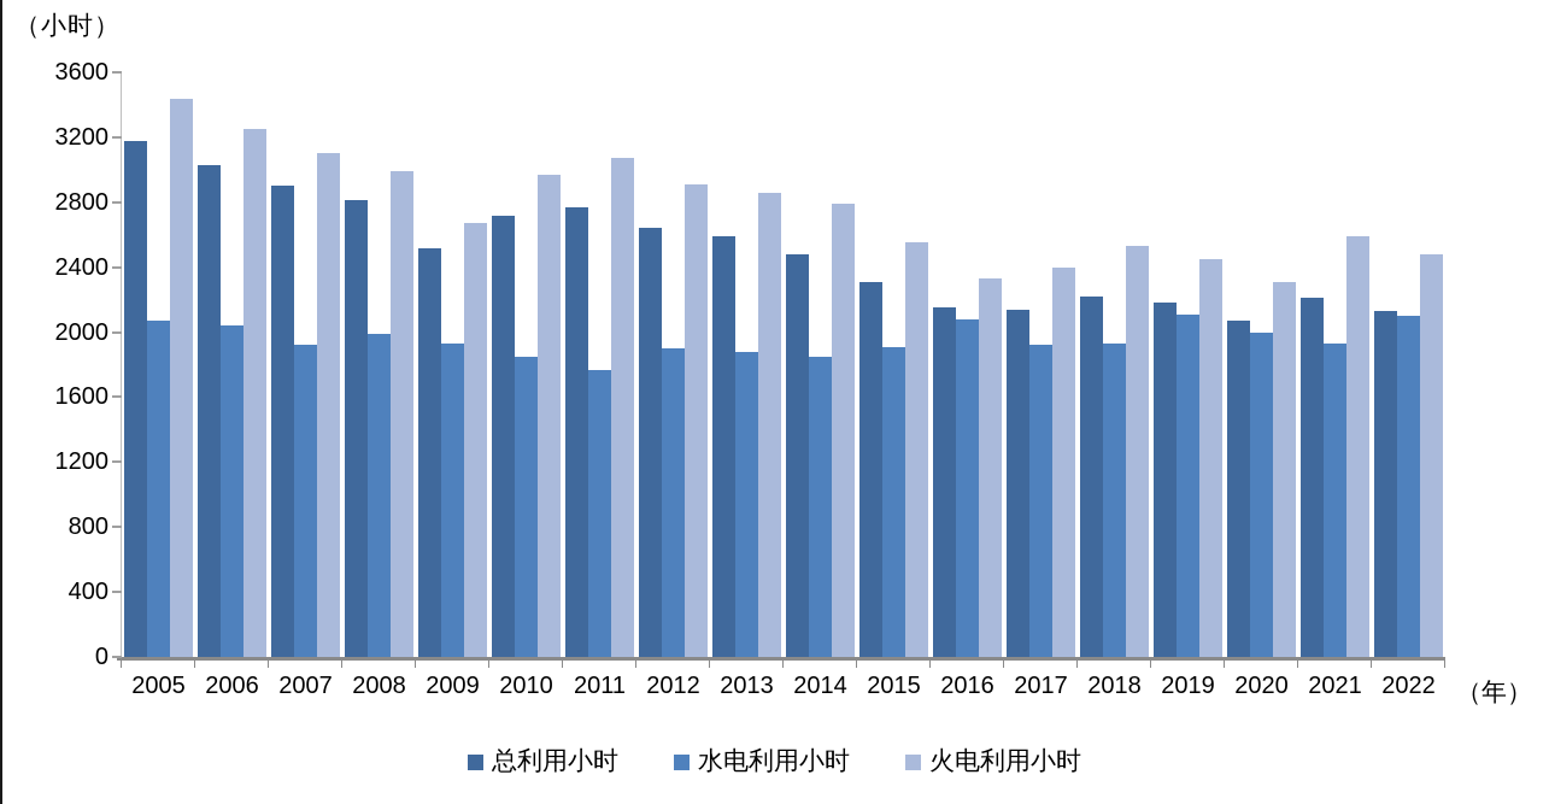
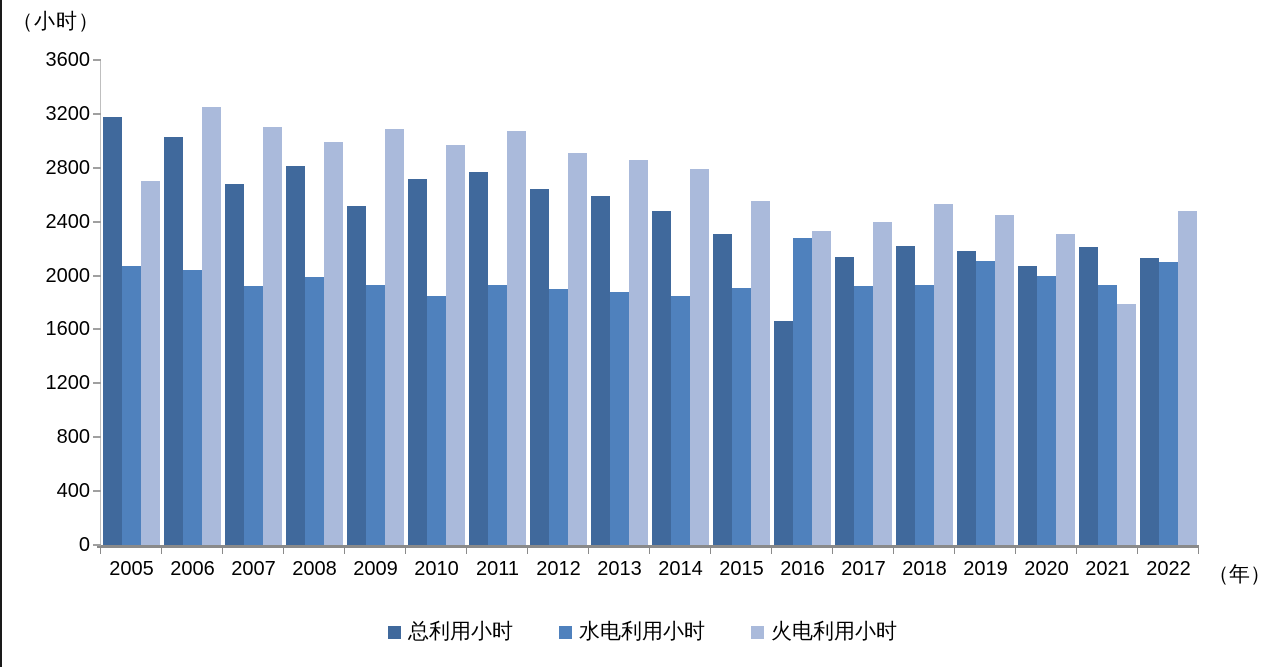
火电利用小时/2005: 3440 -> 2700
总利用小时/2007: 2900 -> 2680
火电利用小时/2009: 2670 -> 3090
水电利用小时/2011: 1770 -> 1930
总利用小时/2016: 2150 -> 1660
水电利用小时/2016: 2080 -> 2280
火电利用小时/2021: 2590 -> 1790
